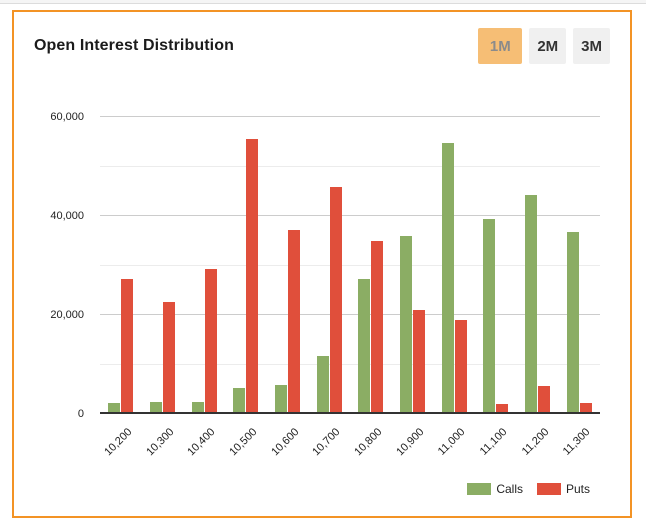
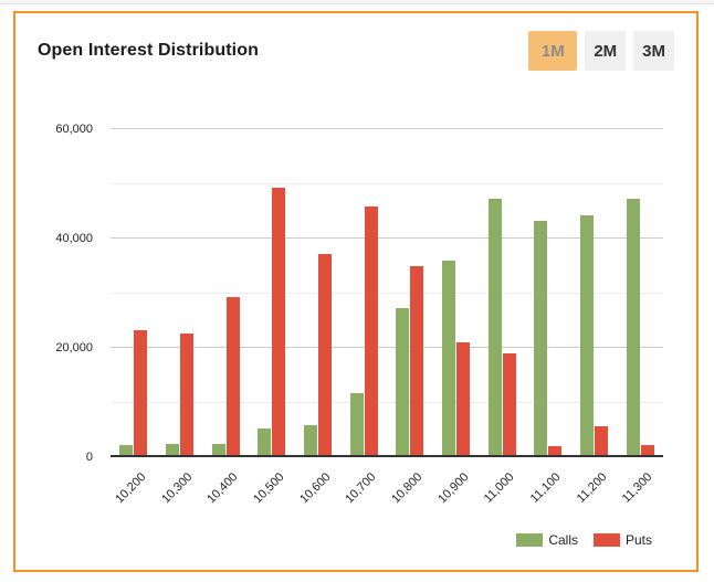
Puts/10,200: 27000 -> 23000
Puts/10,500: 55000 -> 49000
Calls/11,000: 55000 -> 47000
Calls/11,100: 39000 -> 43000
Calls/11,300: 36000 -> 47000
